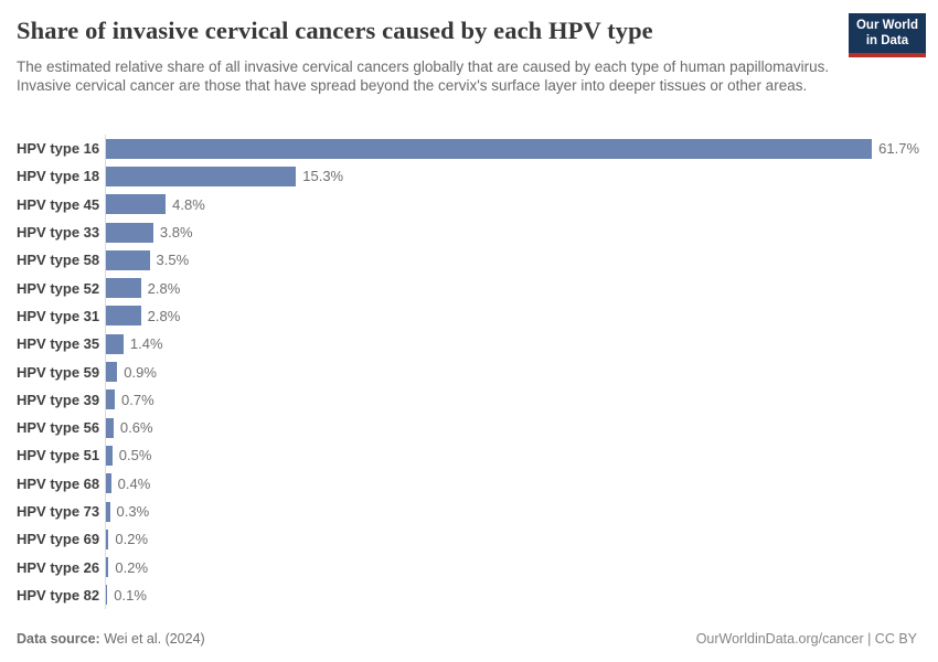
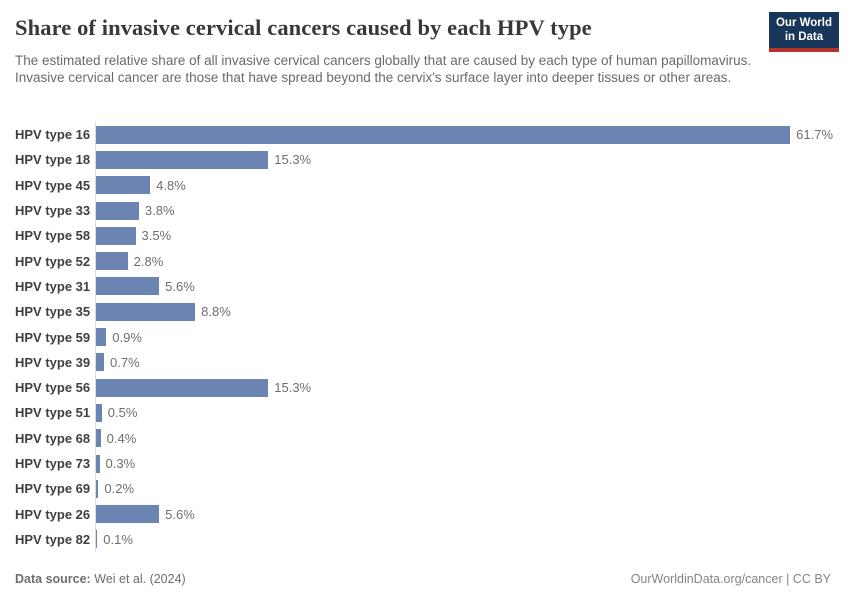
HPV type 31: 2.8% -> 5.6%
HPV type 35: 1.4% -> 8.8%
HPV type 56: 0.6% -> 15.3%
HPV type 26: 0.2% -> 5.6%
